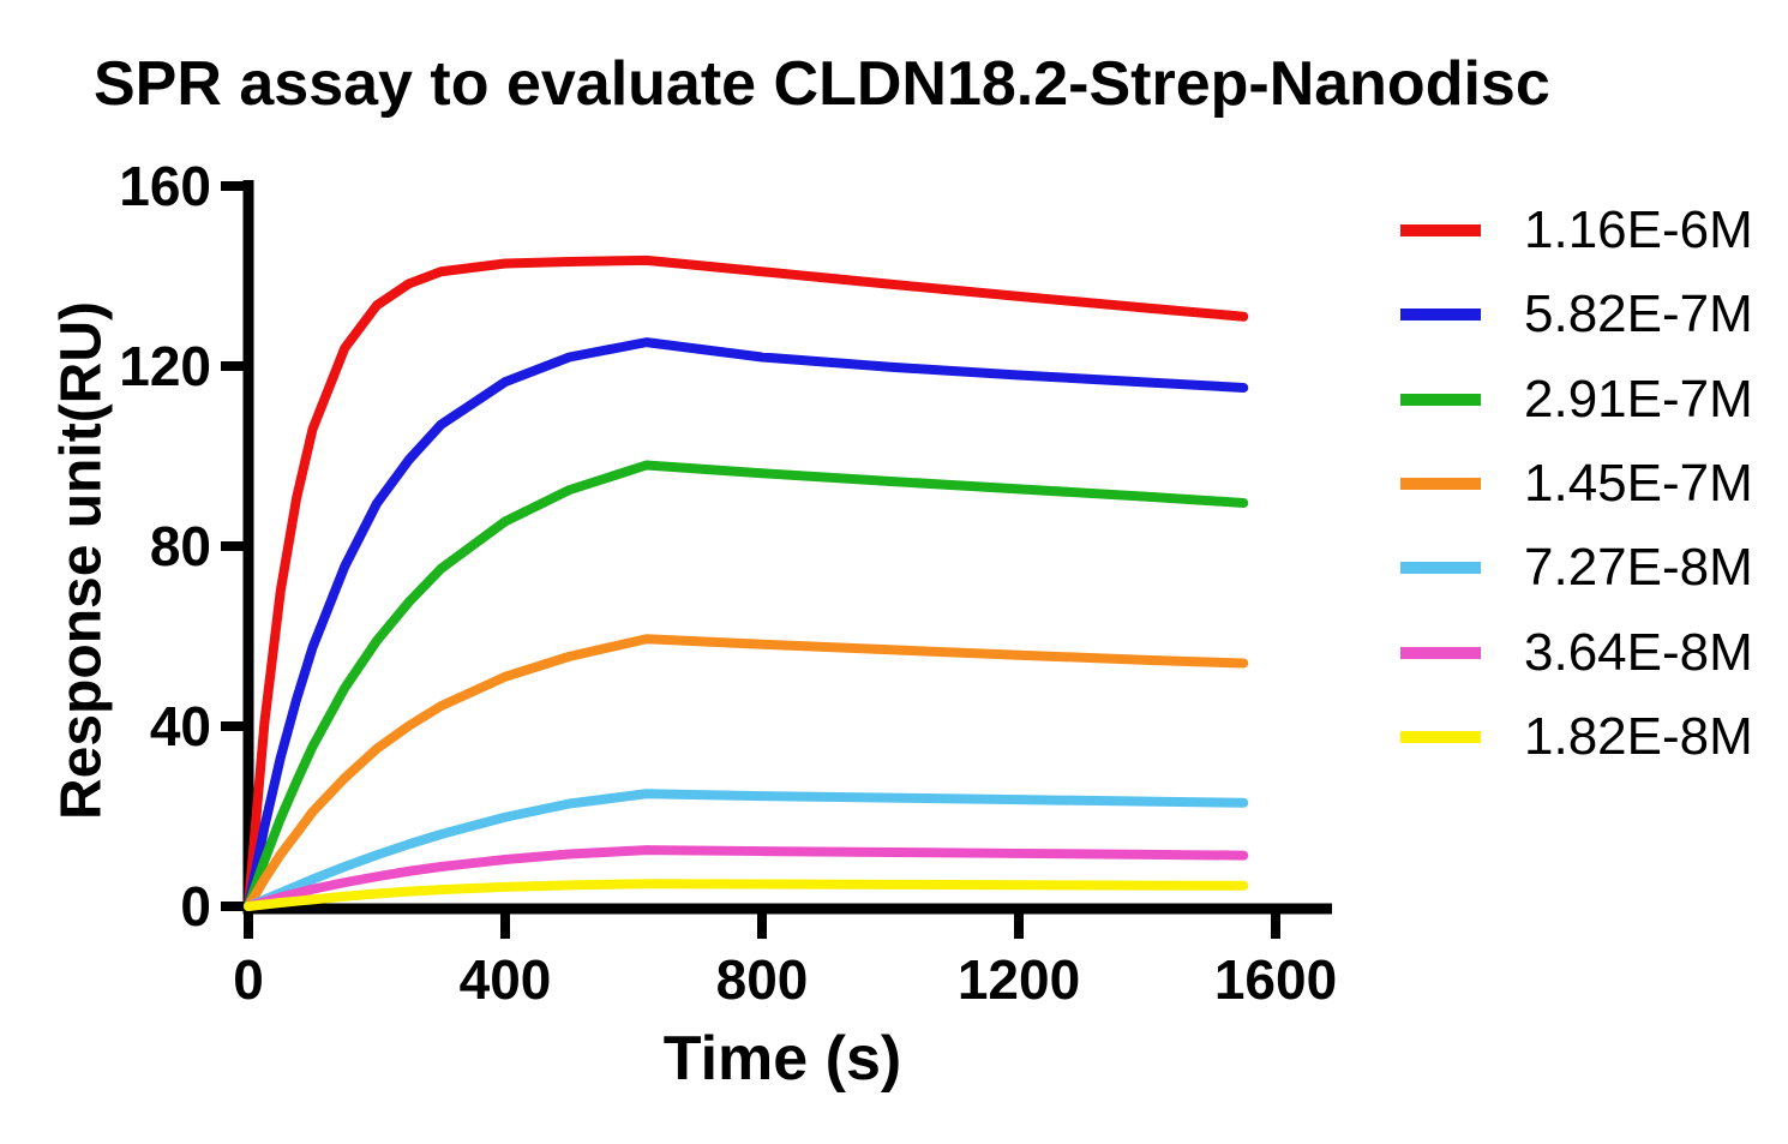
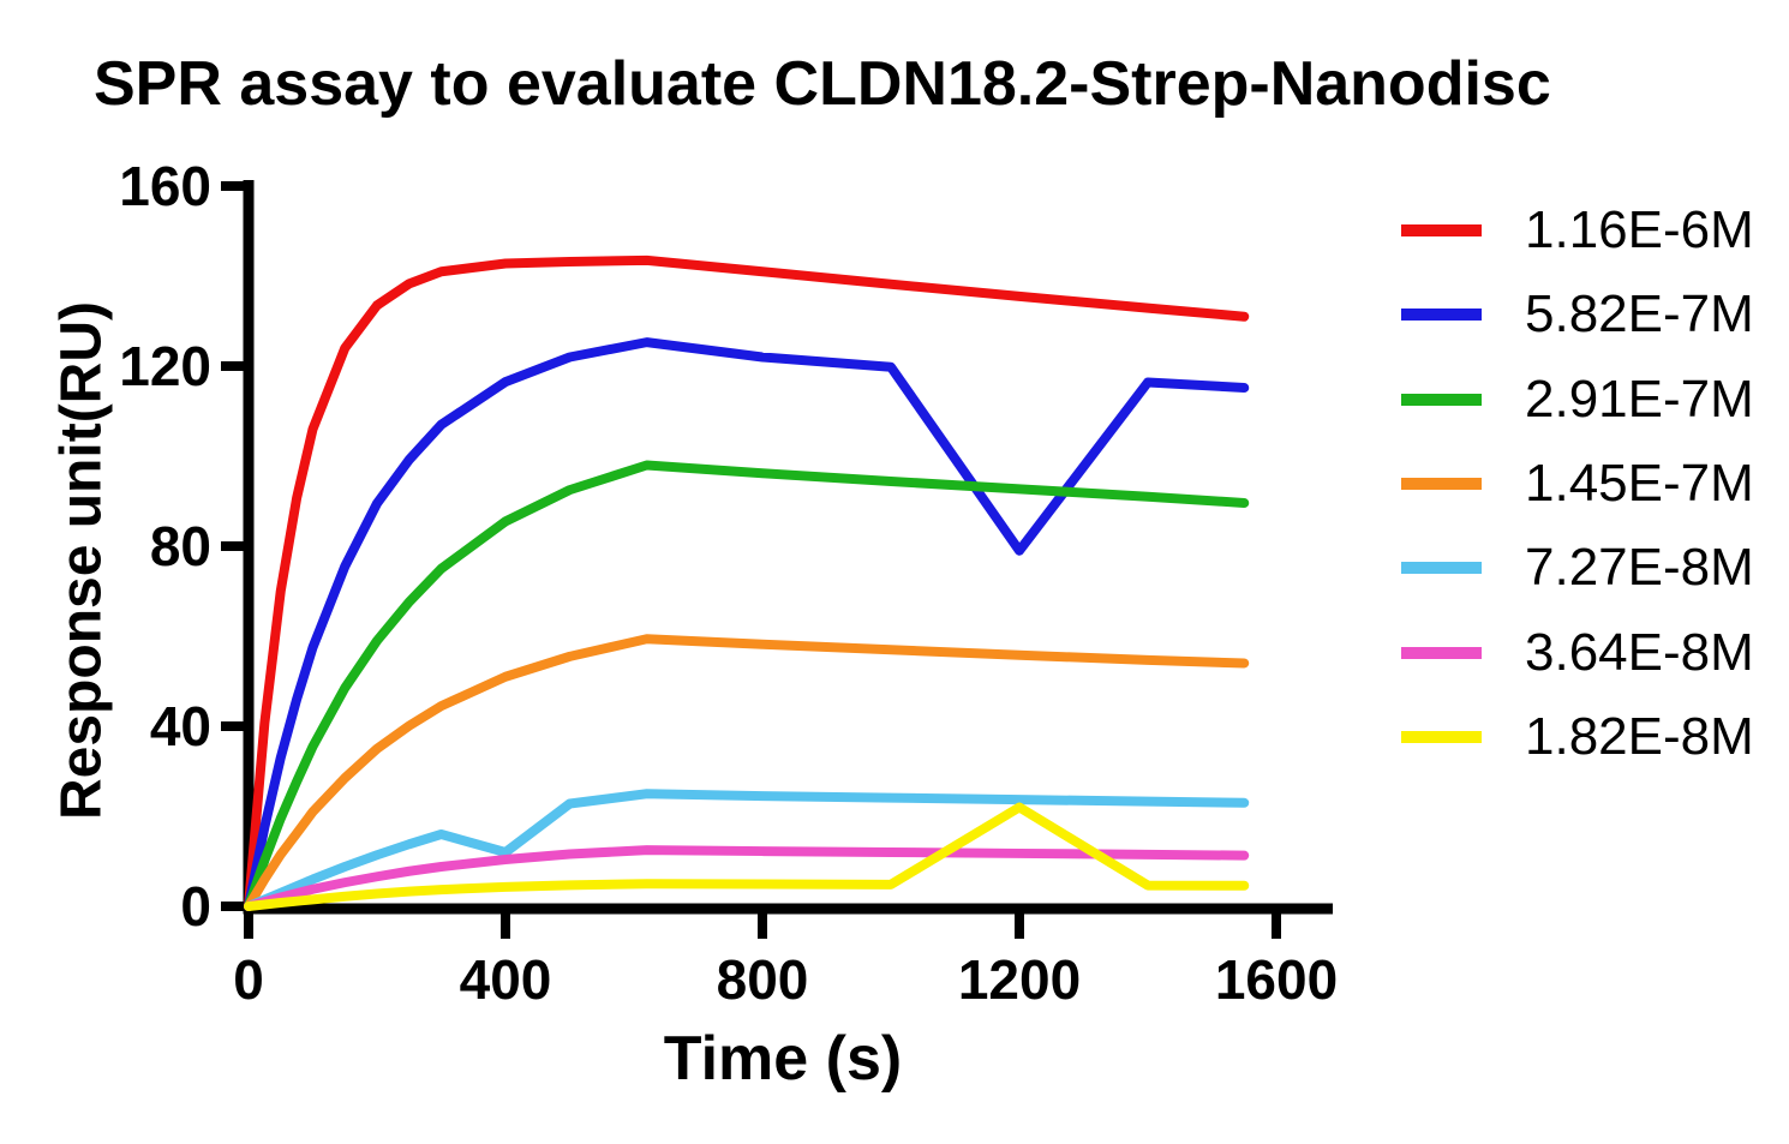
7.27E-8M/400: 20 -> 12
5.82E-7M/1200: 118 -> 79
1.82E-8M/1200: 5 -> 22
